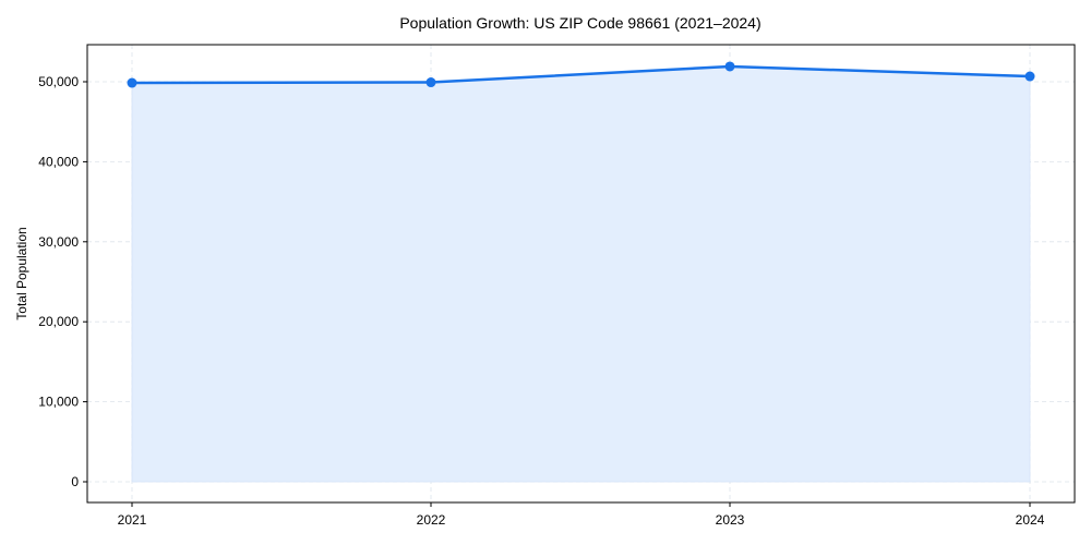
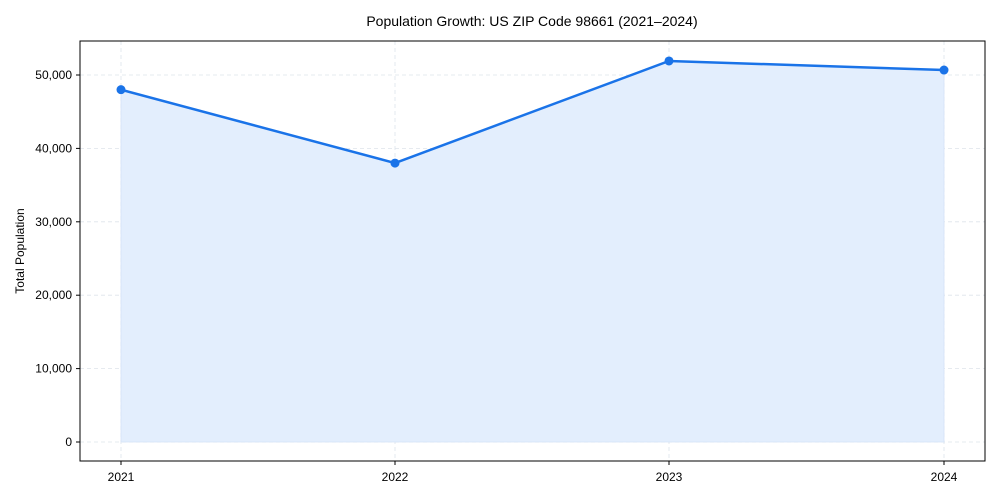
2021: 50000 -> 48000
2022: 50000 -> 38000
